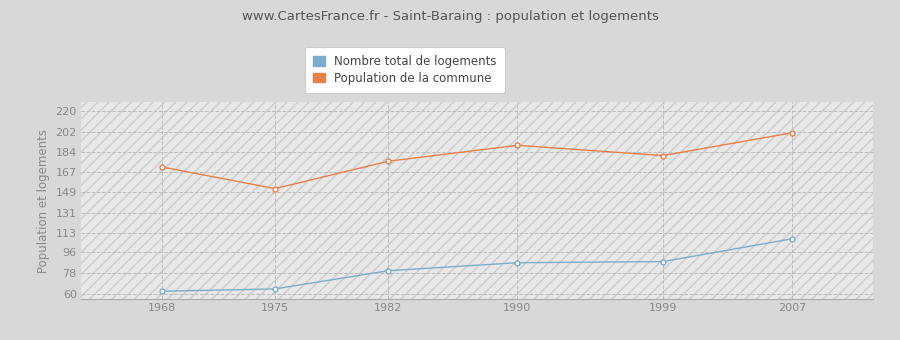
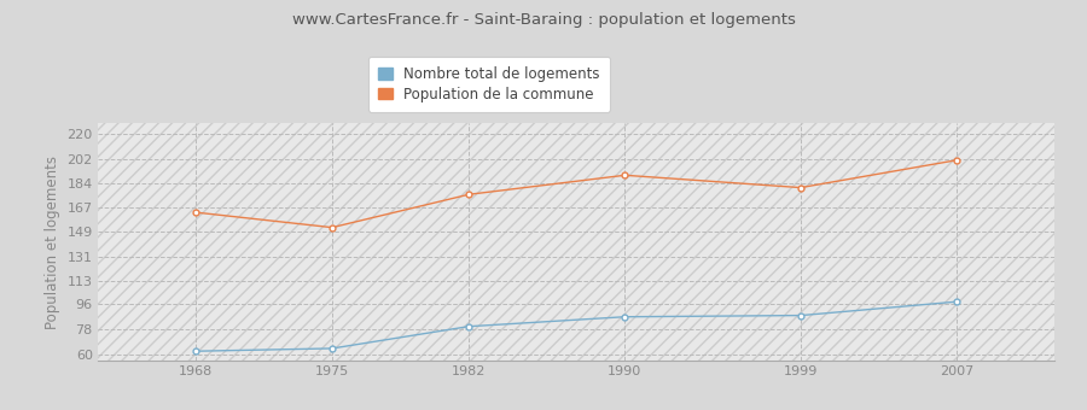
Population de la commune/1968: 171 -> 163
Nombre total de logements/2007: 108 -> 98
